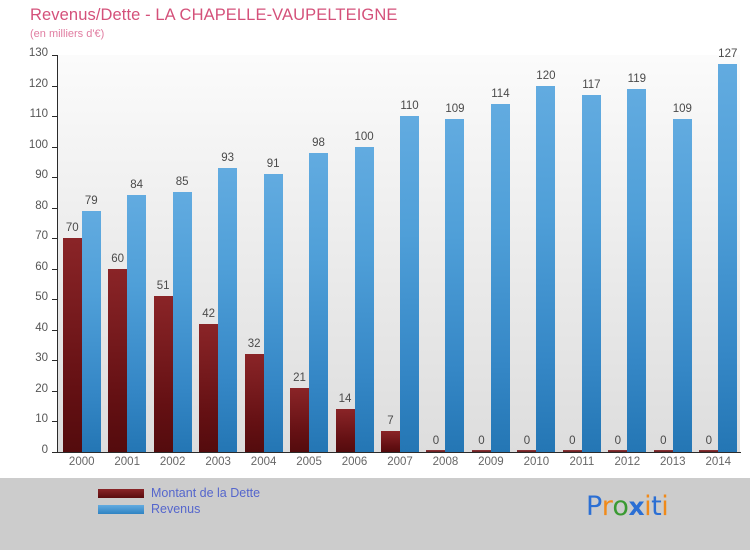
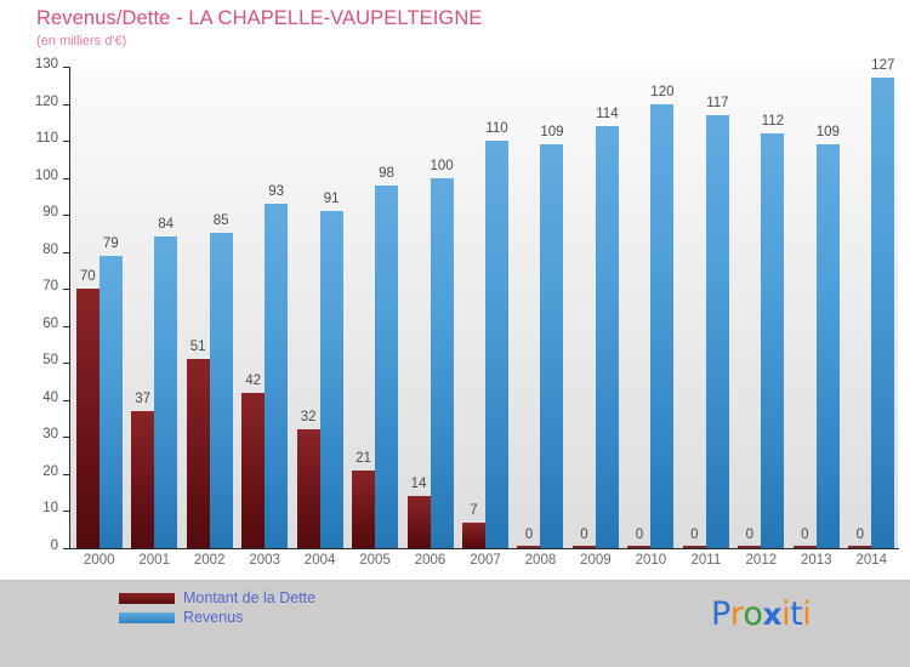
Montant de la Dette/2001: 60 -> 37
Revenus/2012: 119 -> 112
